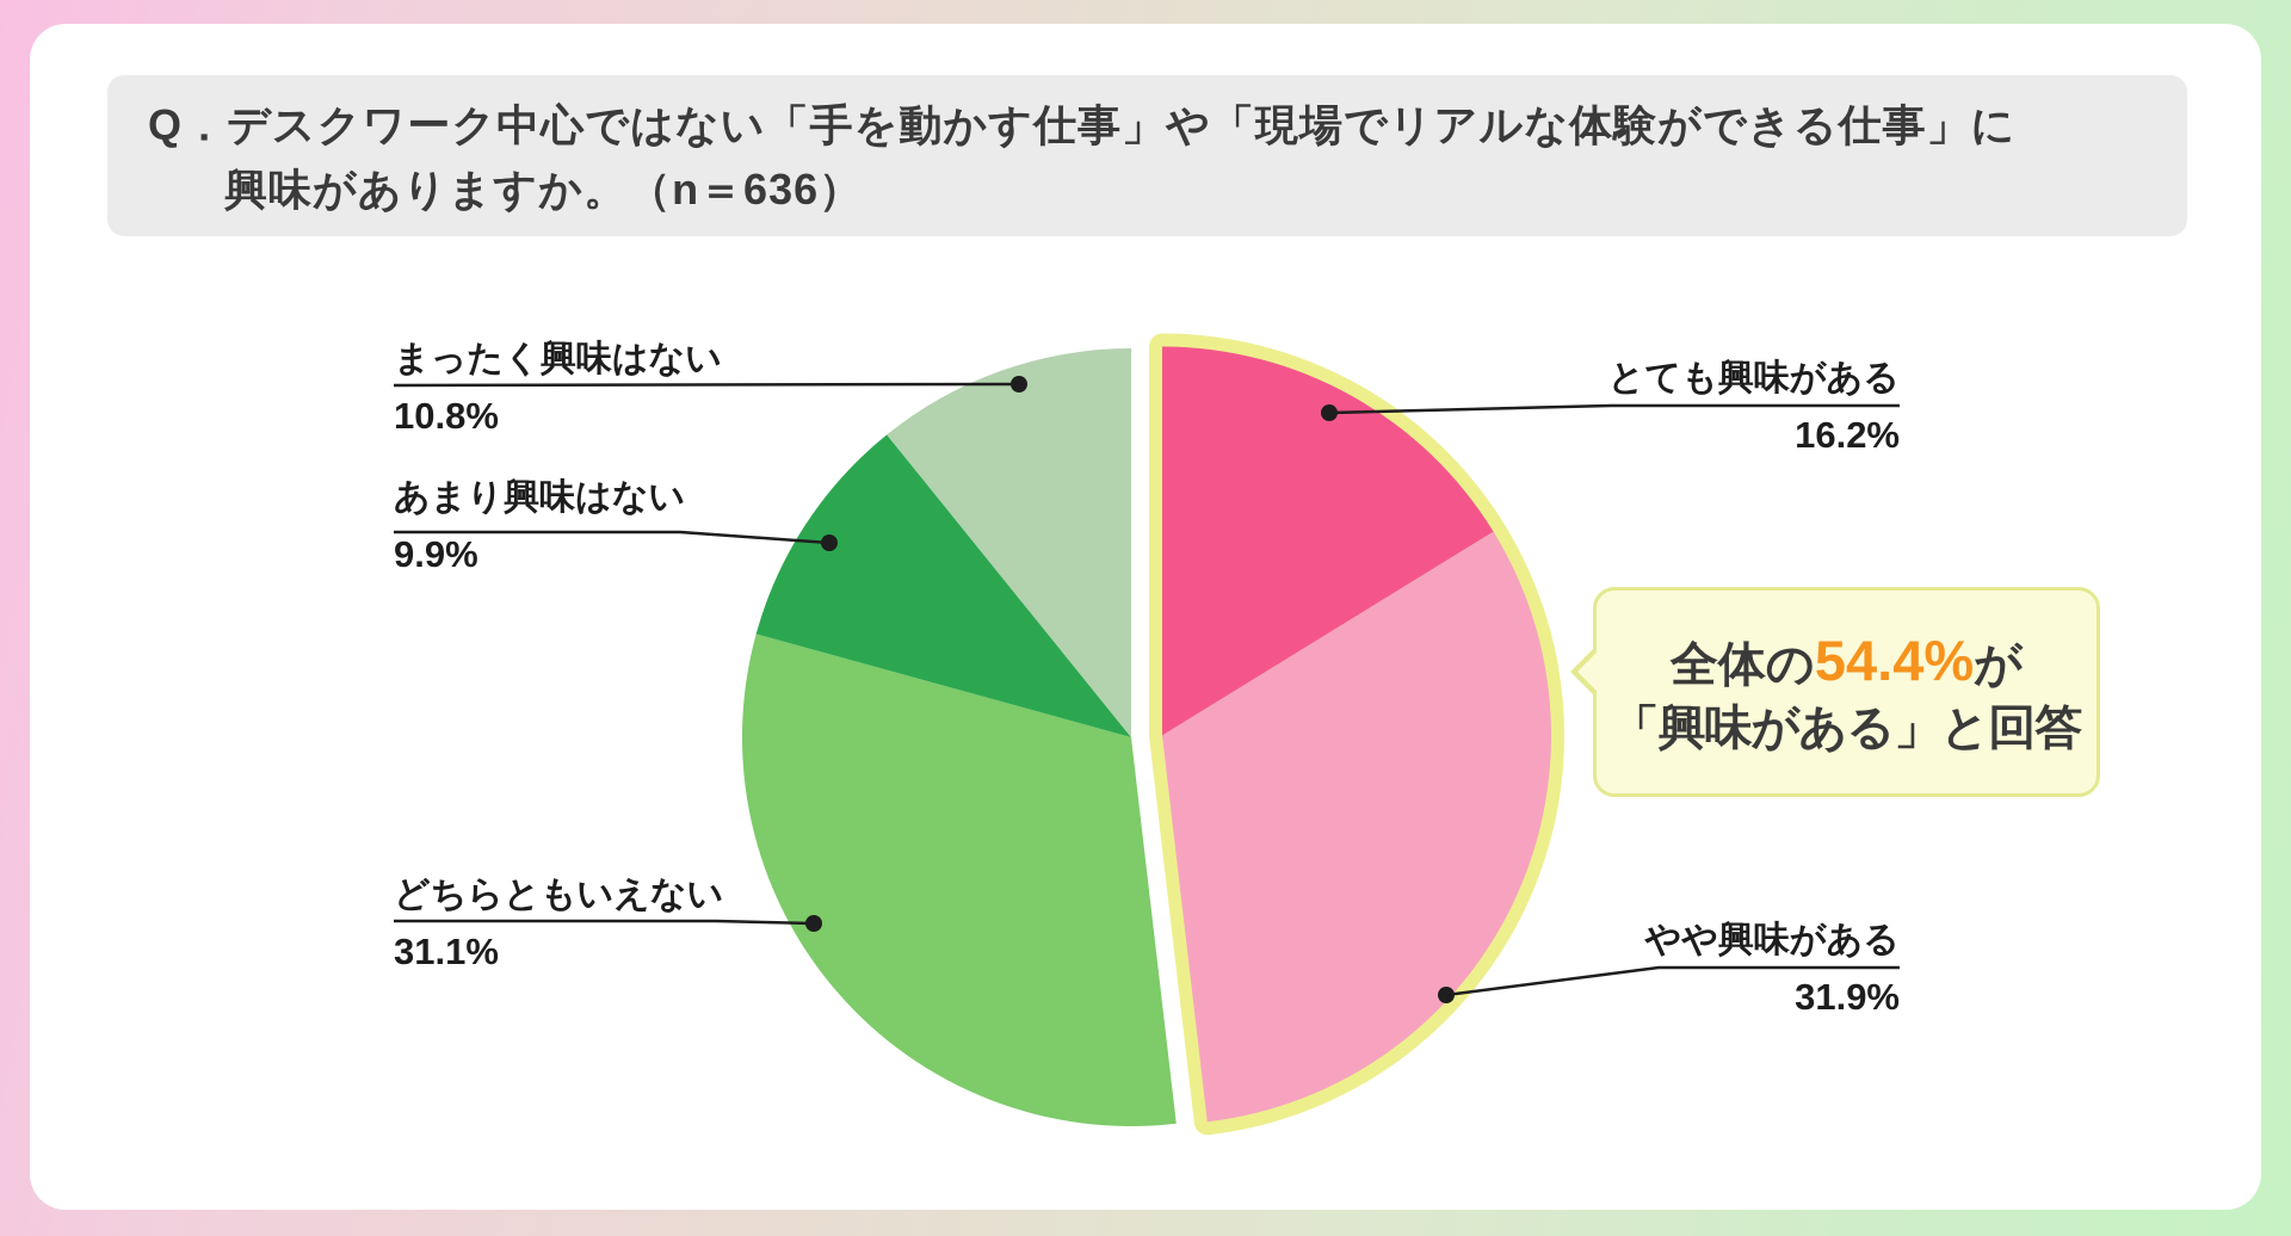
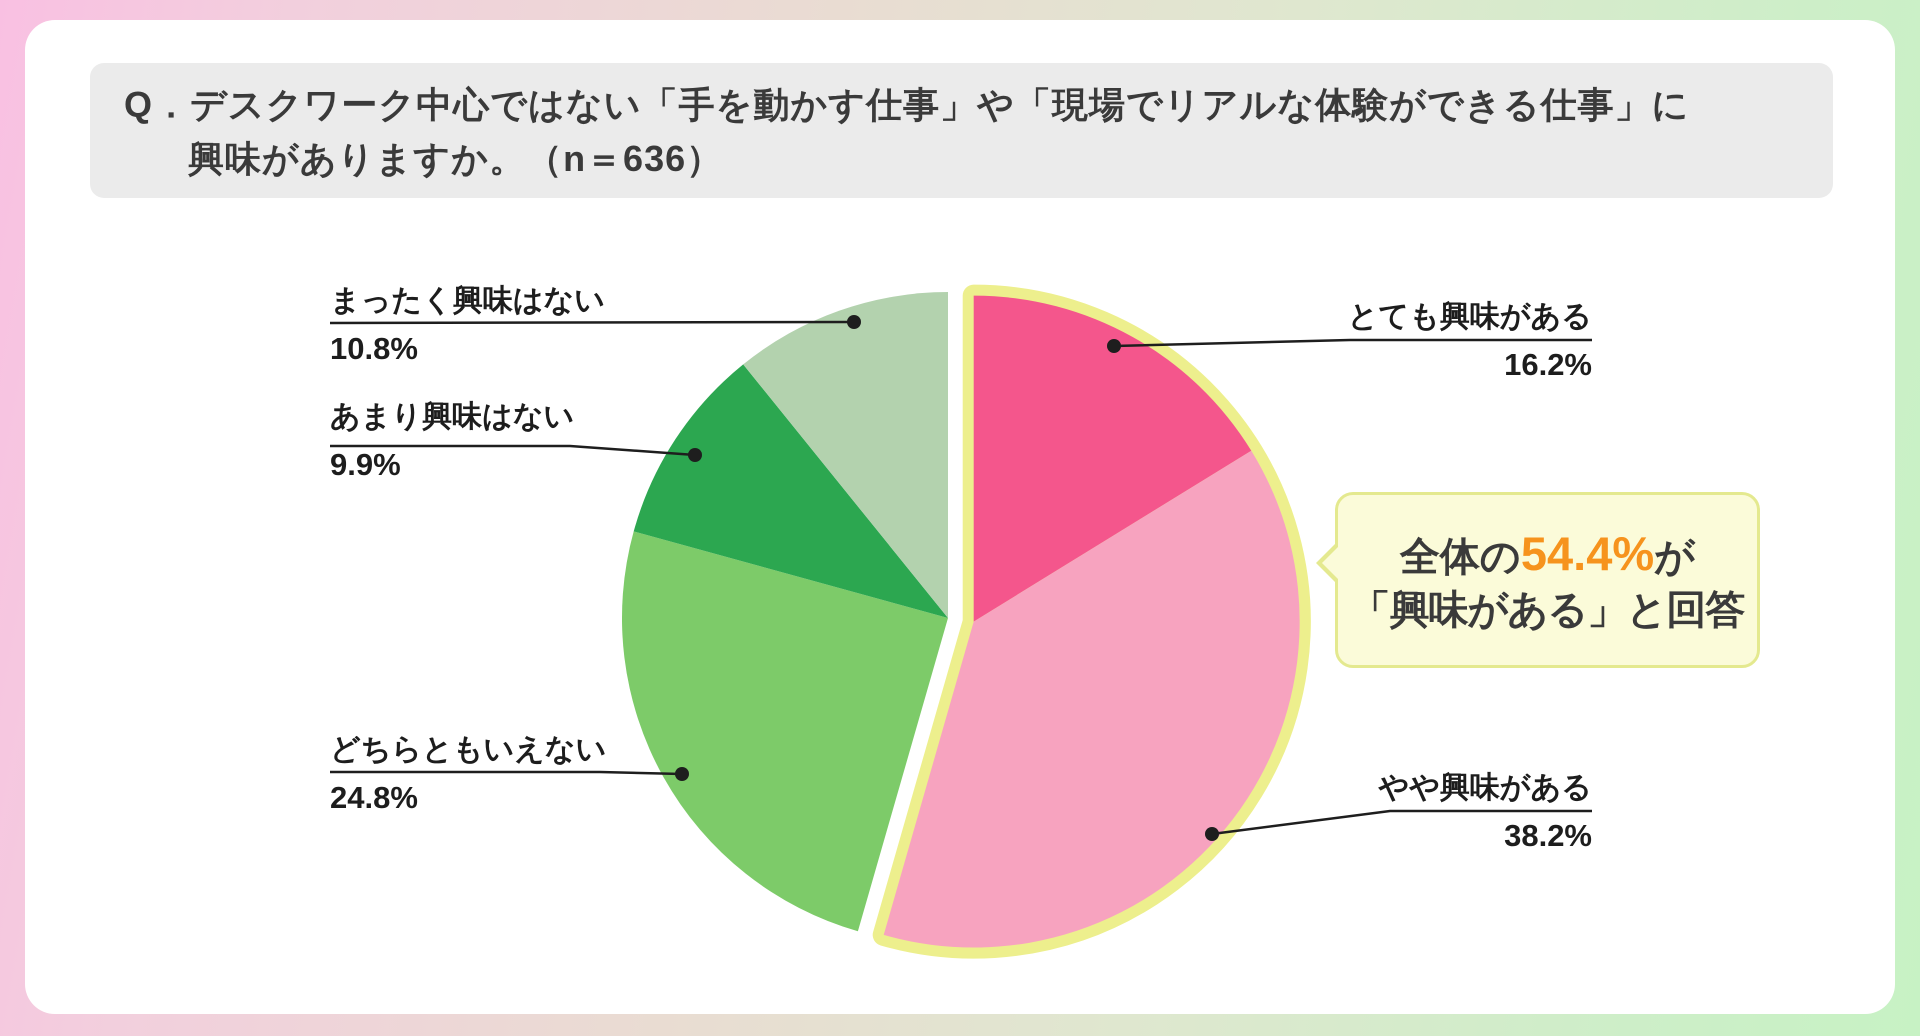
やや興味がある: 31.9% -> 38.2%
どちらともいえない: 31.1% -> 24.8%
